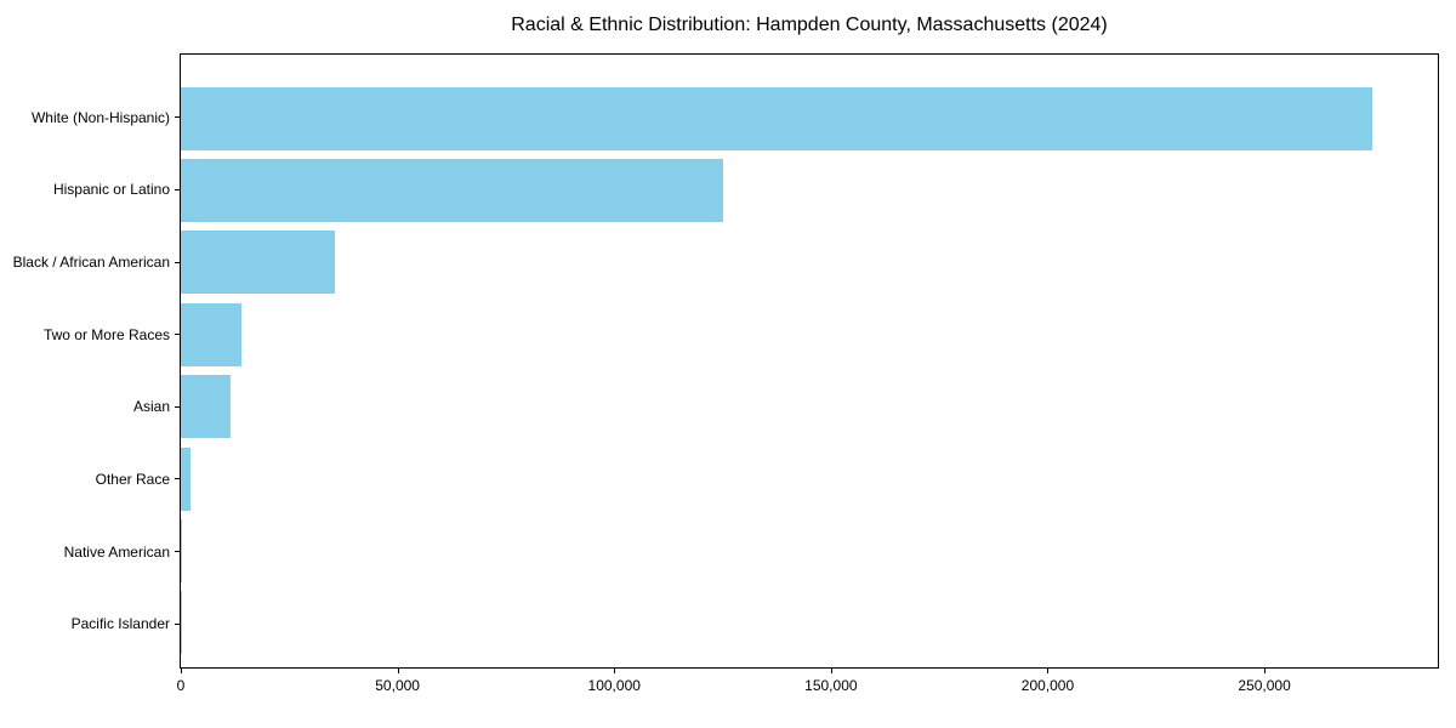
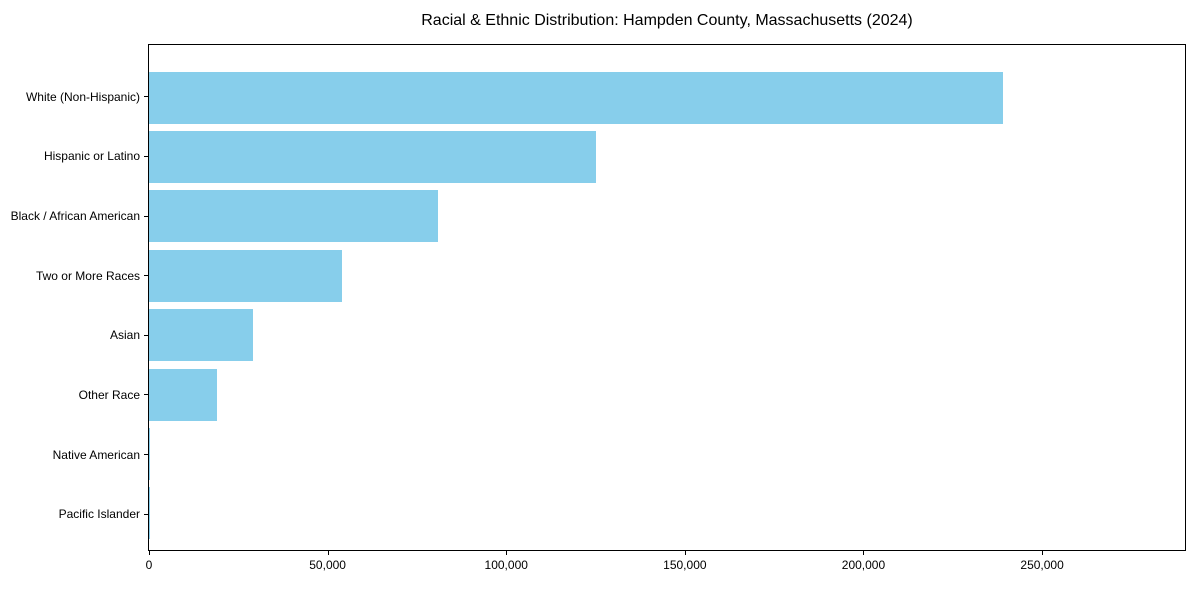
White (Non-Hispanic): 275000 -> 239000
Black / African American: 36000 -> 81000
Two or More Races: 14000 -> 54000
Asian: 12000 -> 29000
Other Race: 2000 -> 19000
